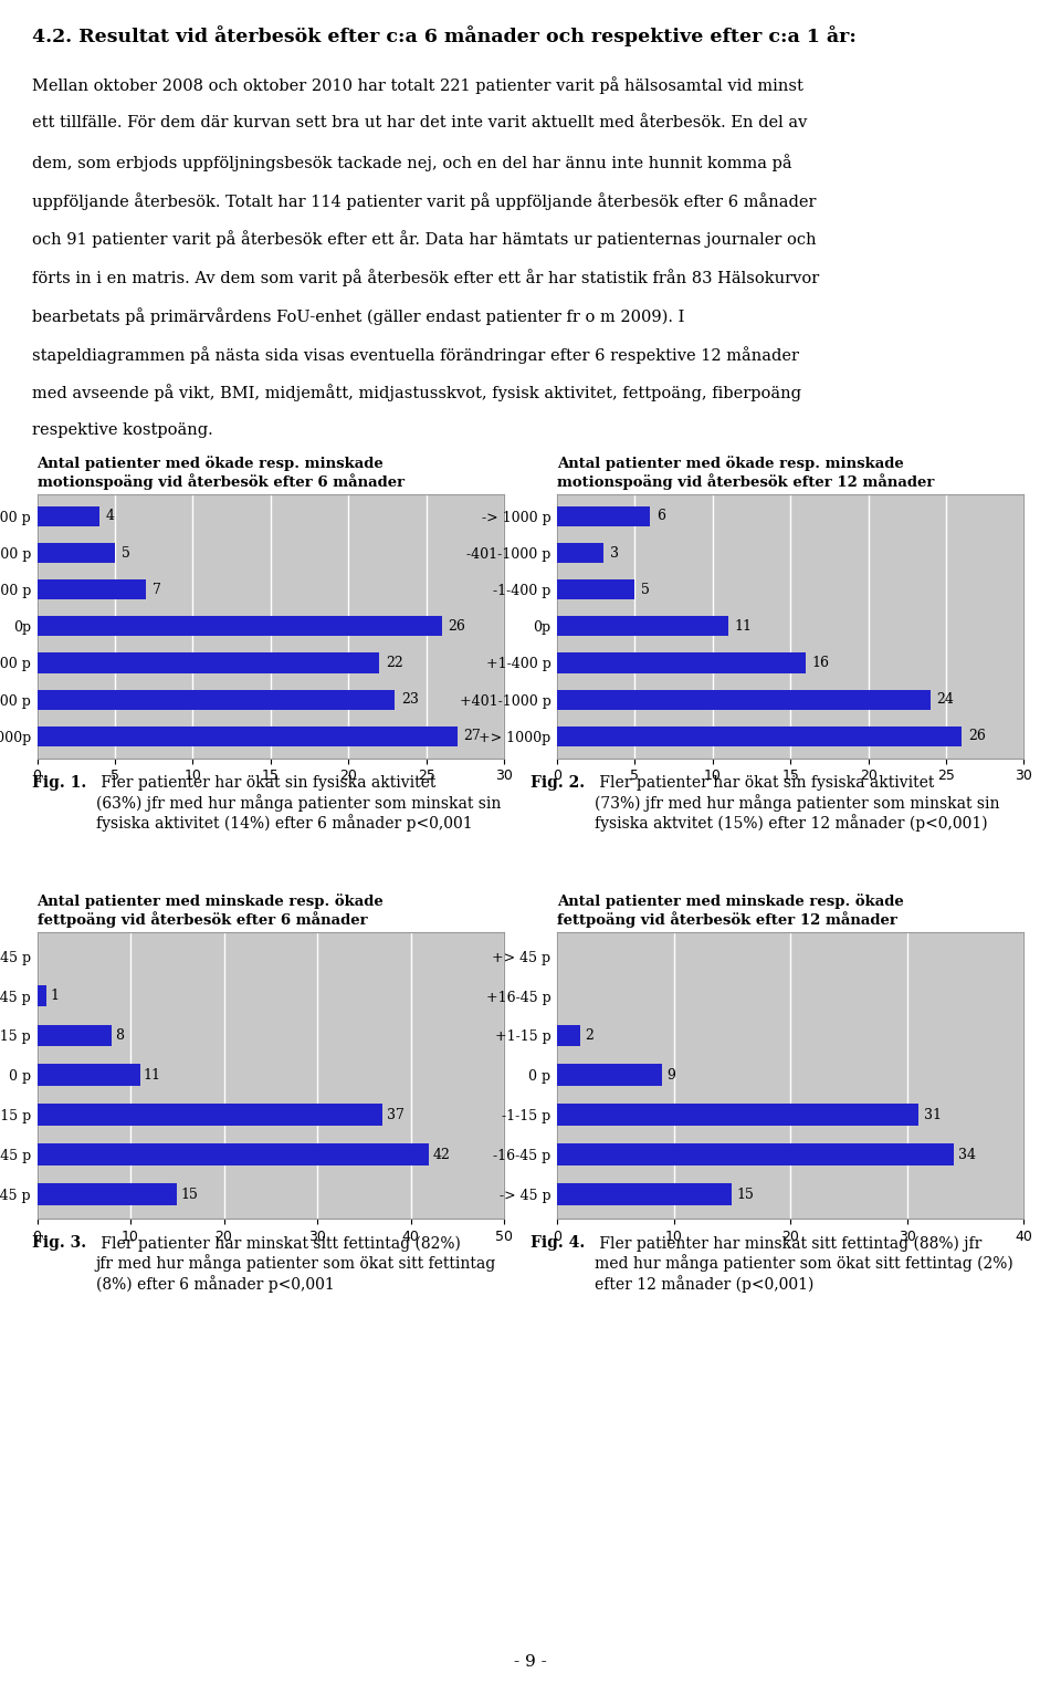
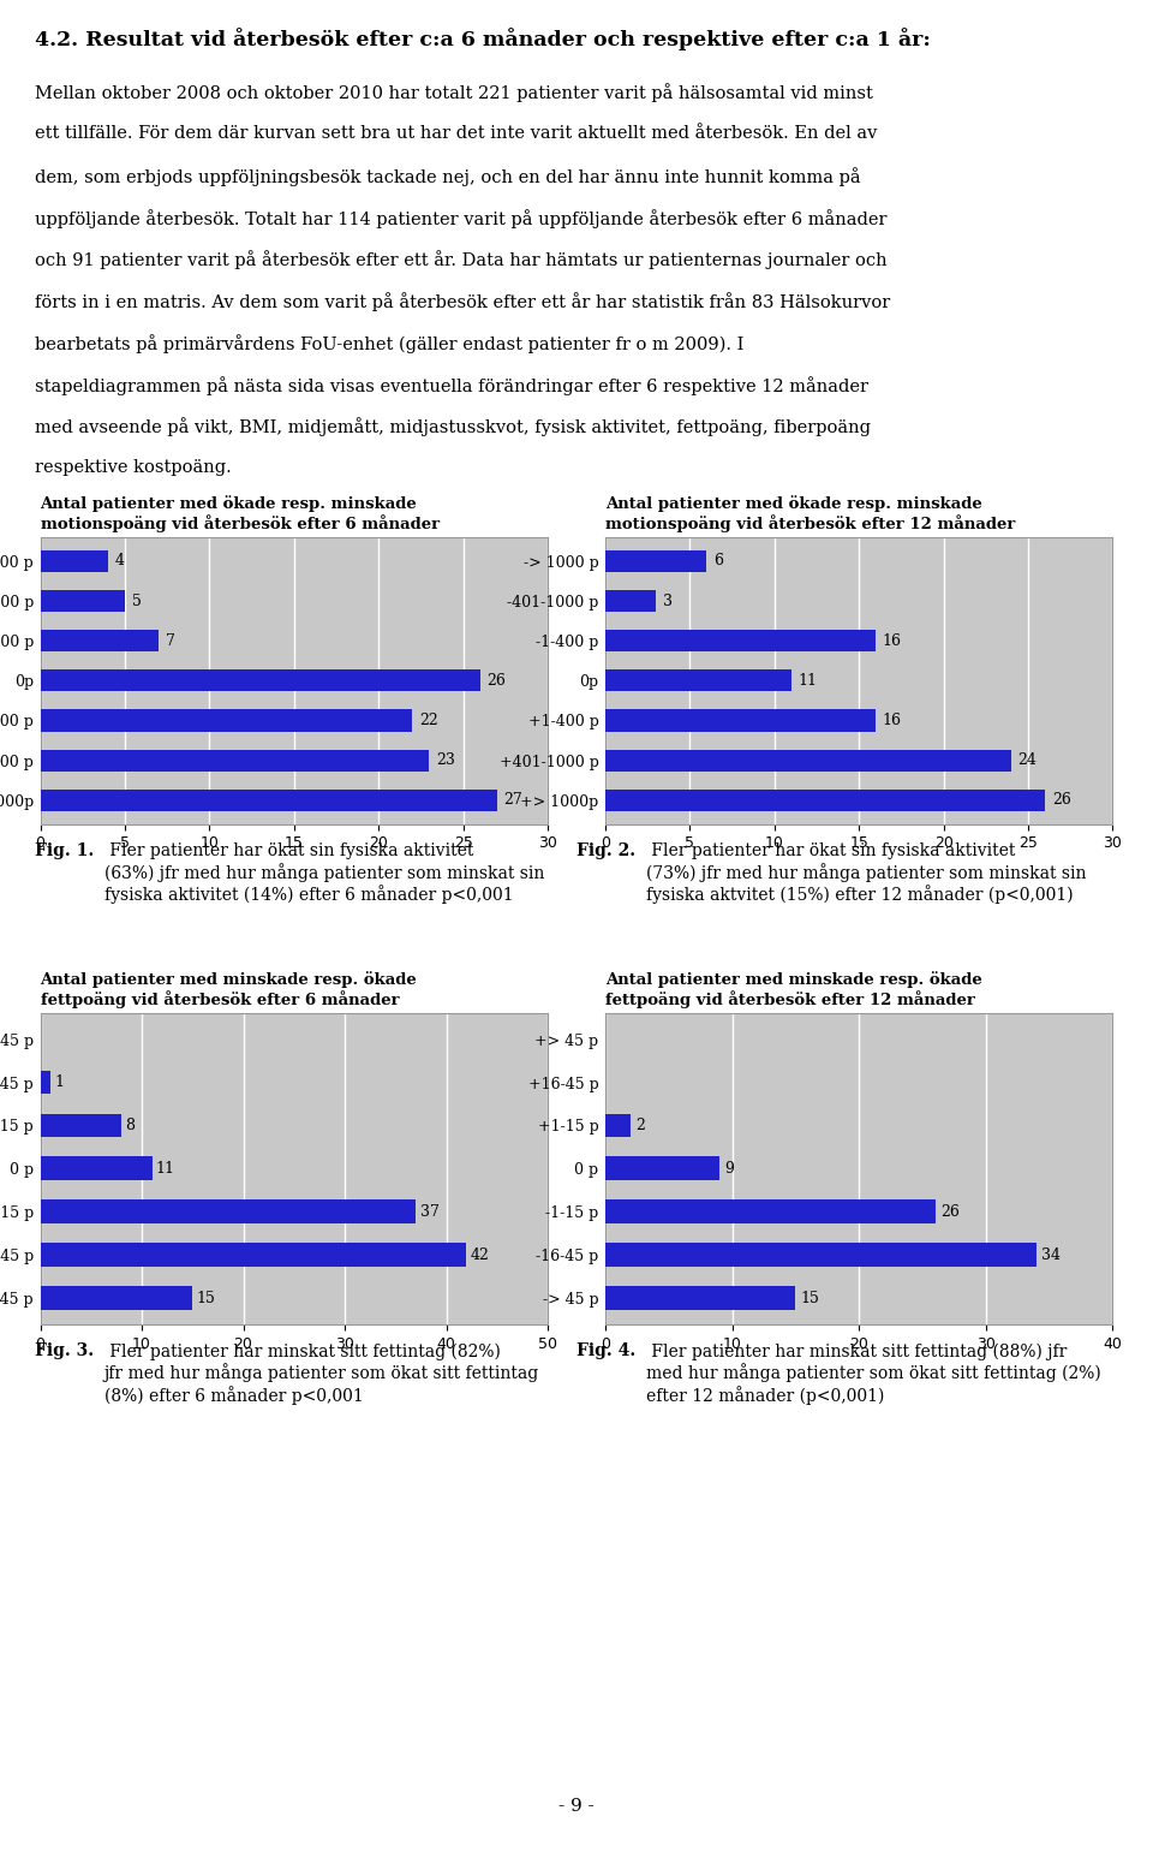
-1-400 p: 5 -> 16
-1-15 p: 31 -> 26
